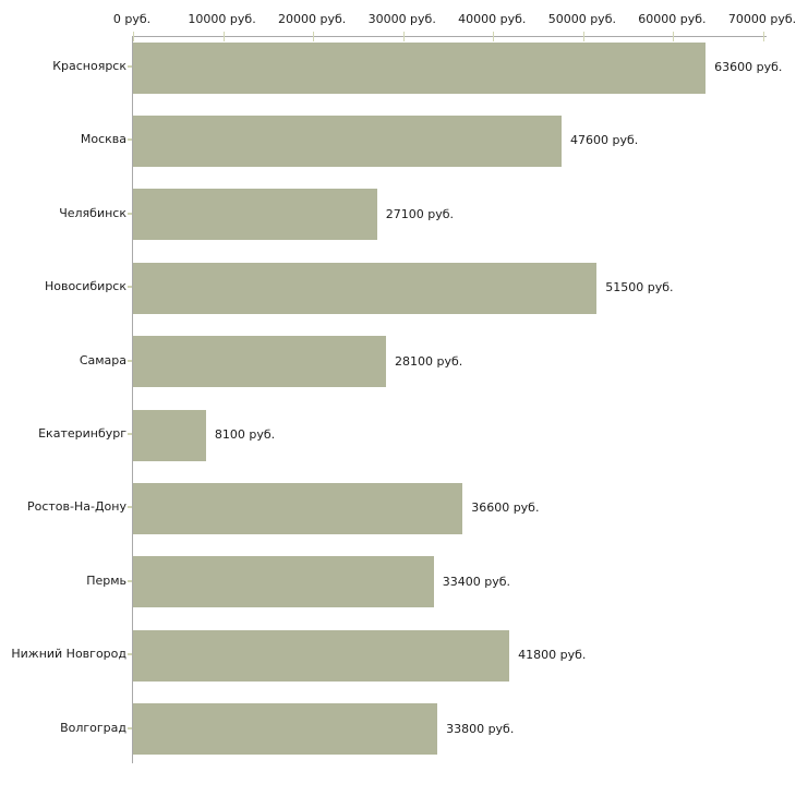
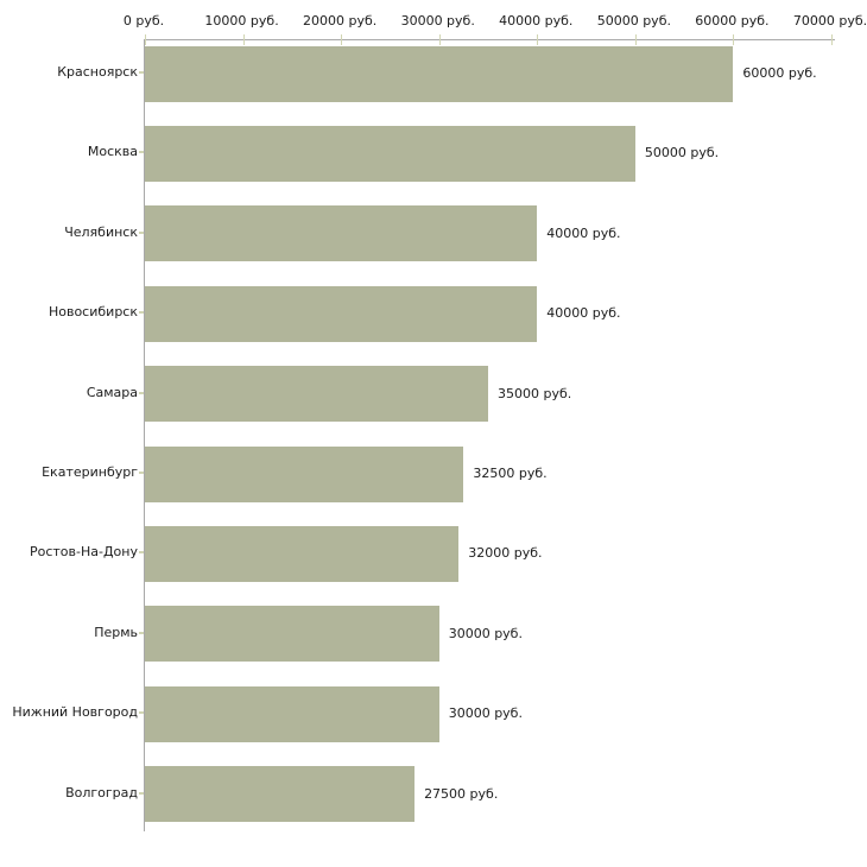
Красноярск: 63600 -> 60000
Москва: 47600 -> 50000
Челябинск: 27100 -> 40000
Новосибирск: 51500 -> 40000
Самара: 28100 -> 35000
Екатеринбург: 8100 -> 32500
Ростов-На-Дону: 36600 -> 32000
Пермь: 33400 -> 30000
Нижний Новгород: 41800 -> 30000
Волгоград: 33800 -> 27500
